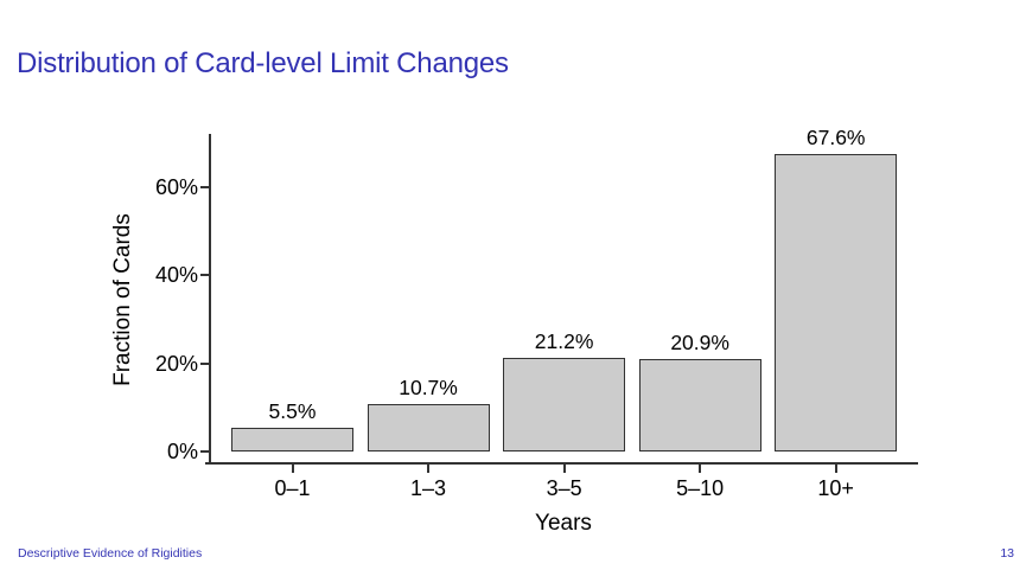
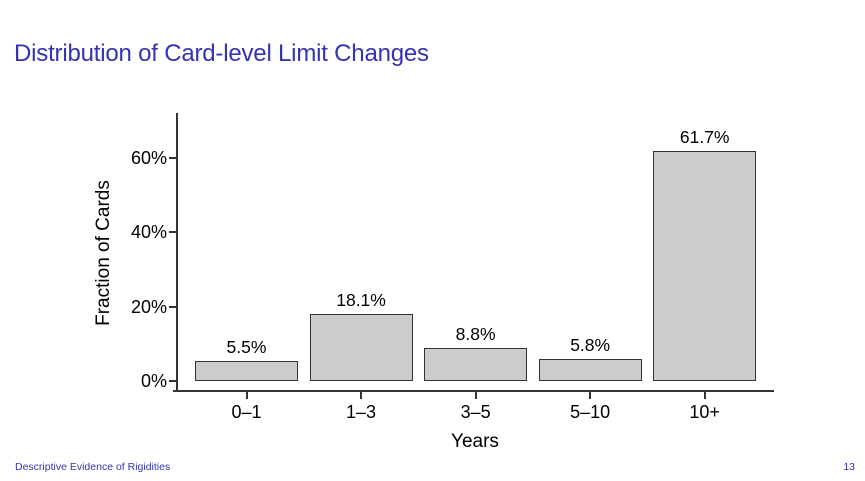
1–3: 10.7% -> 18.1%
3–5: 21.2% -> 8.8%
5–10: 20.9% -> 5.8%
10+: 67.6% -> 61.7%
